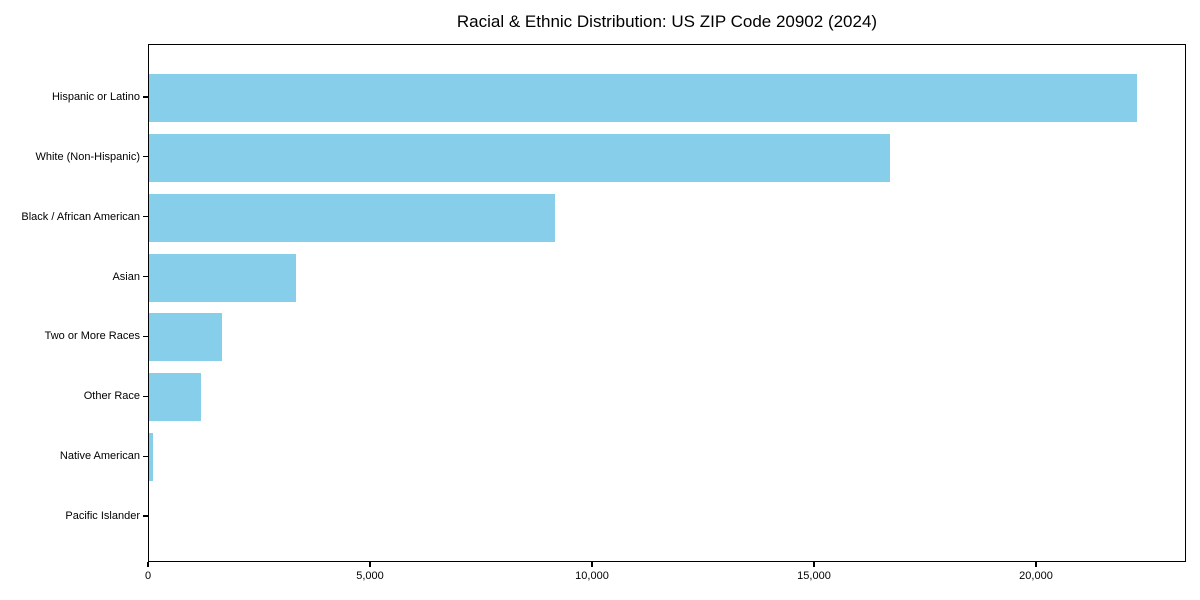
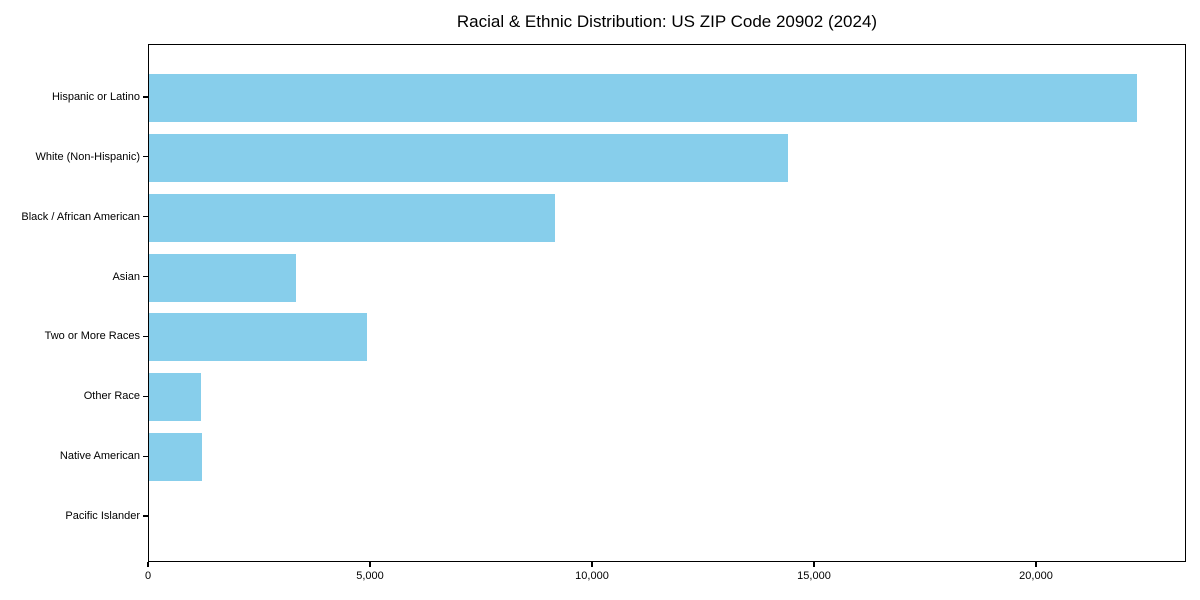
White (Non-Hispanic): 16700 -> 14400
Two or More Races: 1600 -> 4900
Native American: 100 -> 1200
